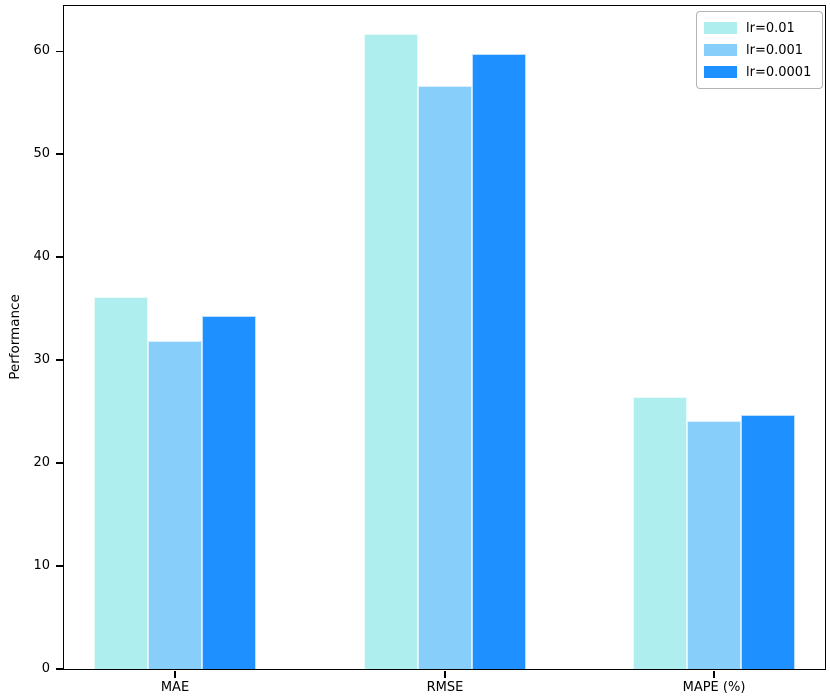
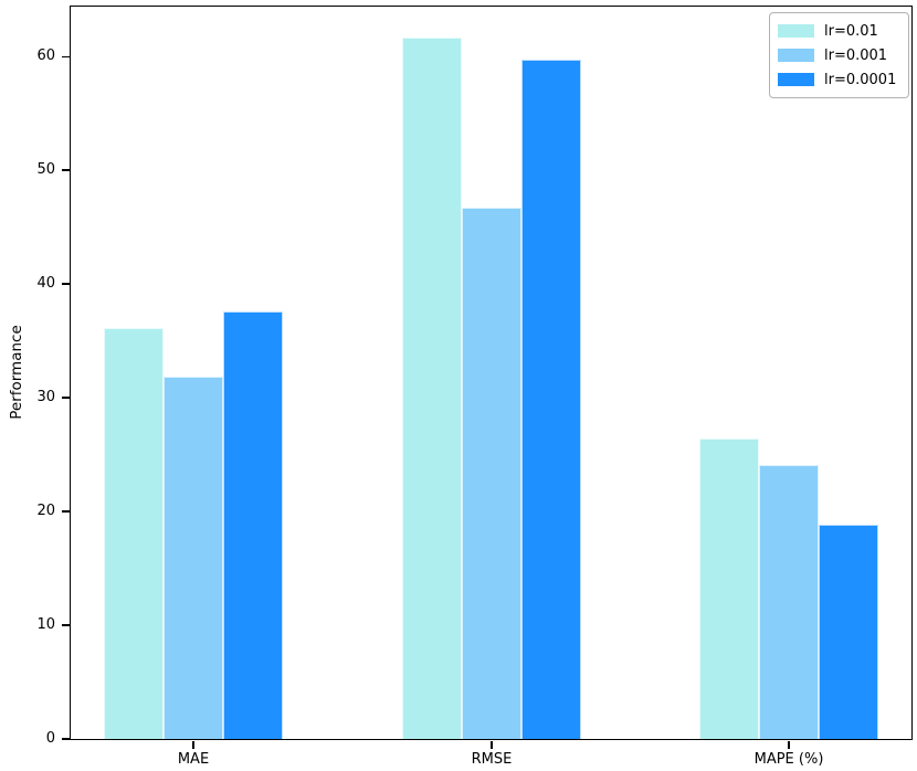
lr=0.0001/MAE: 34.3 -> 37.6
lr=0.001/RMSE: 56.6 -> 46.7
lr=0.0001/MAPE (%): 24.7 -> 18.8
